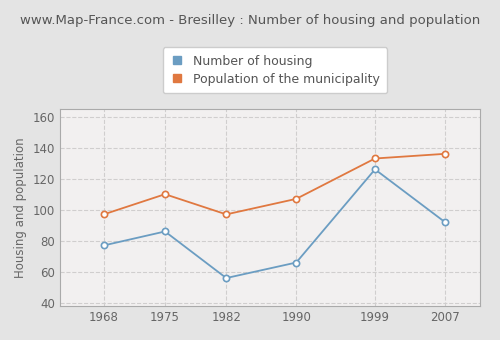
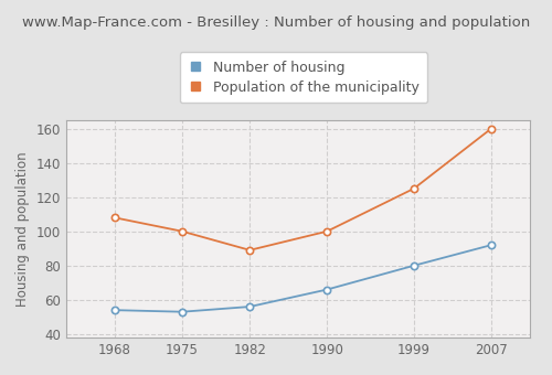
Number of housing/1968: 77 -> 54
Population of the municipality/1968: 97 -> 108
Number of housing/1975: 86 -> 53
Population of the municipality/1975: 110 -> 100
Population of the municipality/1982: 97 -> 89
Population of the municipality/1990: 107 -> 100
Number of housing/1999: 126 -> 80
Population of the municipality/1999: 133 -> 125
Population of the municipality/2007: 136 -> 160
